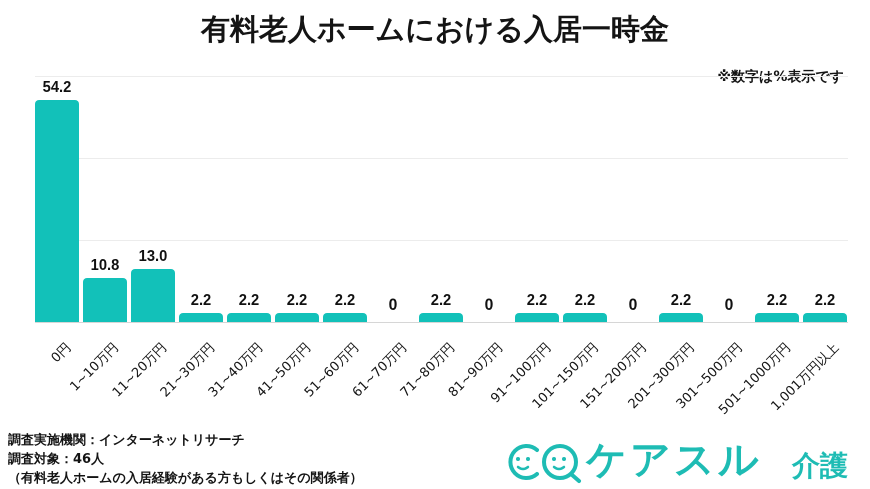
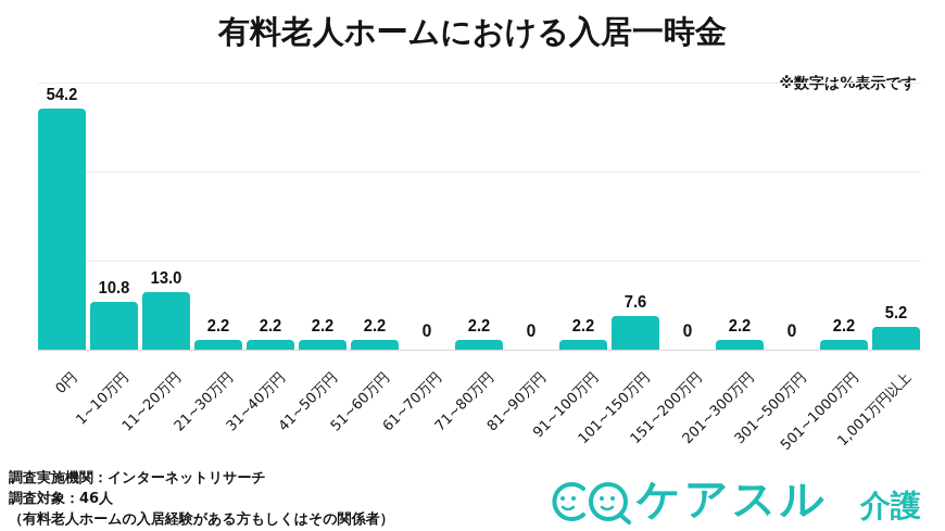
101~150万円: 2.2 -> 7.6
1,001万円以上: 2.2 -> 5.2
